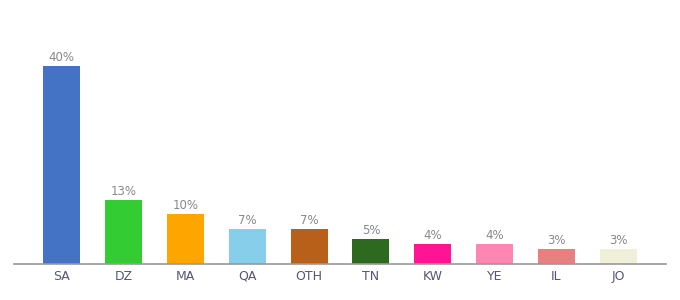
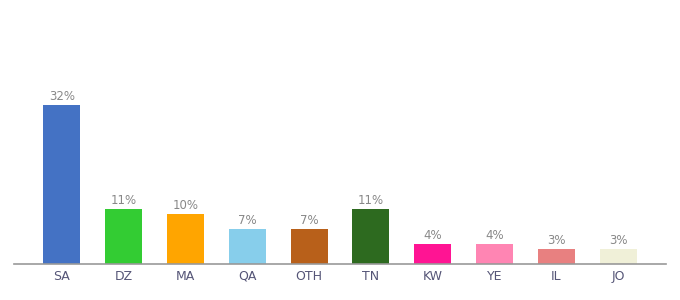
SA: 40% -> 32%
DZ: 13% -> 11%
TN: 5% -> 11%
